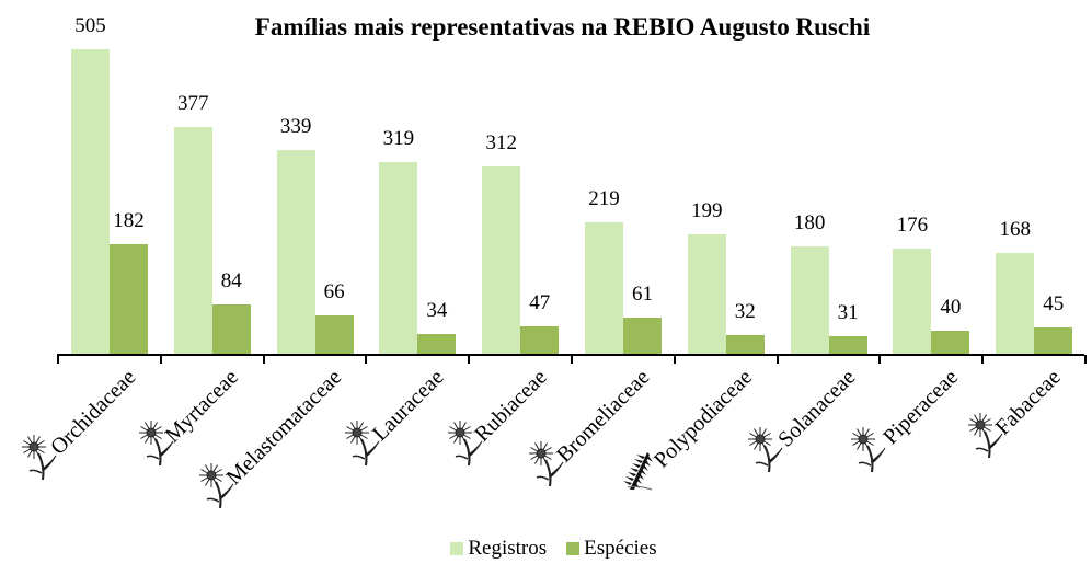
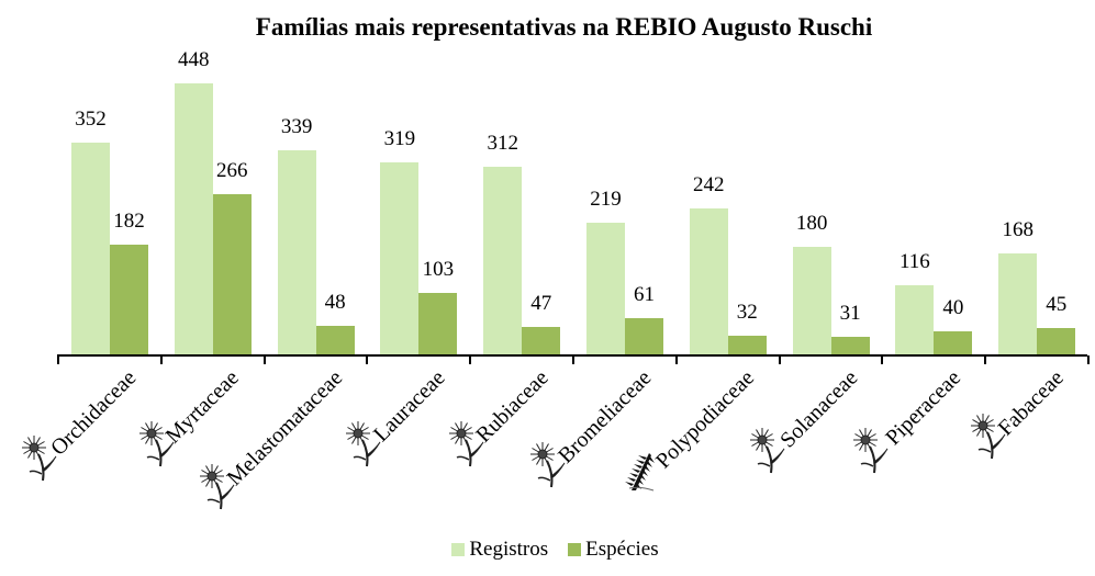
Registros/Orchidaceae: 505 -> 352
Registros/Myrtaceae: 377 -> 448
Espécies/Myrtaceae: 84 -> 266
Espécies/Melastomataceae: 66 -> 48
Espécies/Lauraceae: 34 -> 103
Registros/Polypodiaceae: 199 -> 242
Registros/Piperaceae: 176 -> 116
